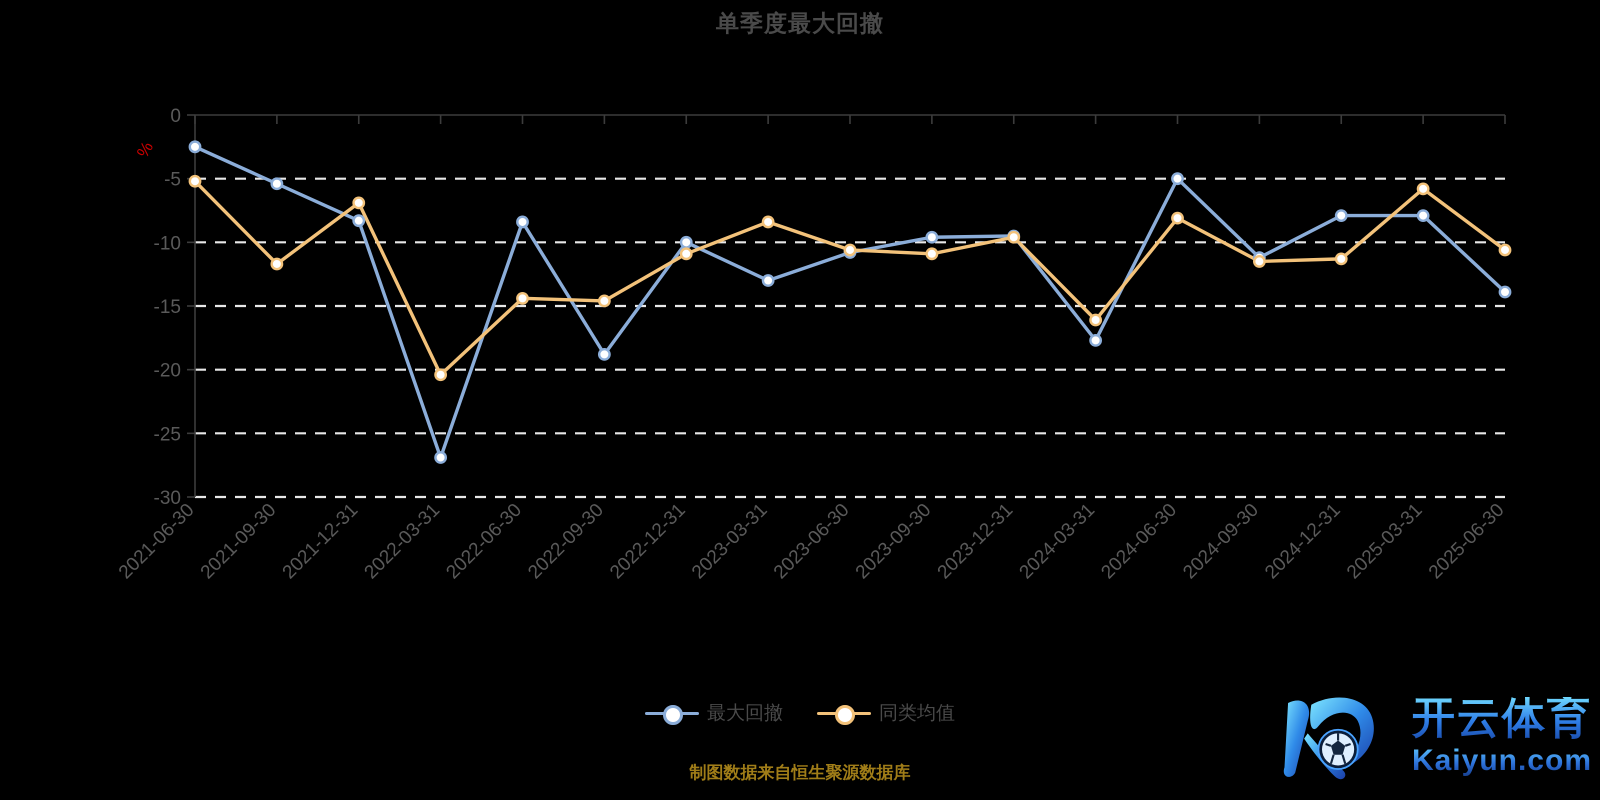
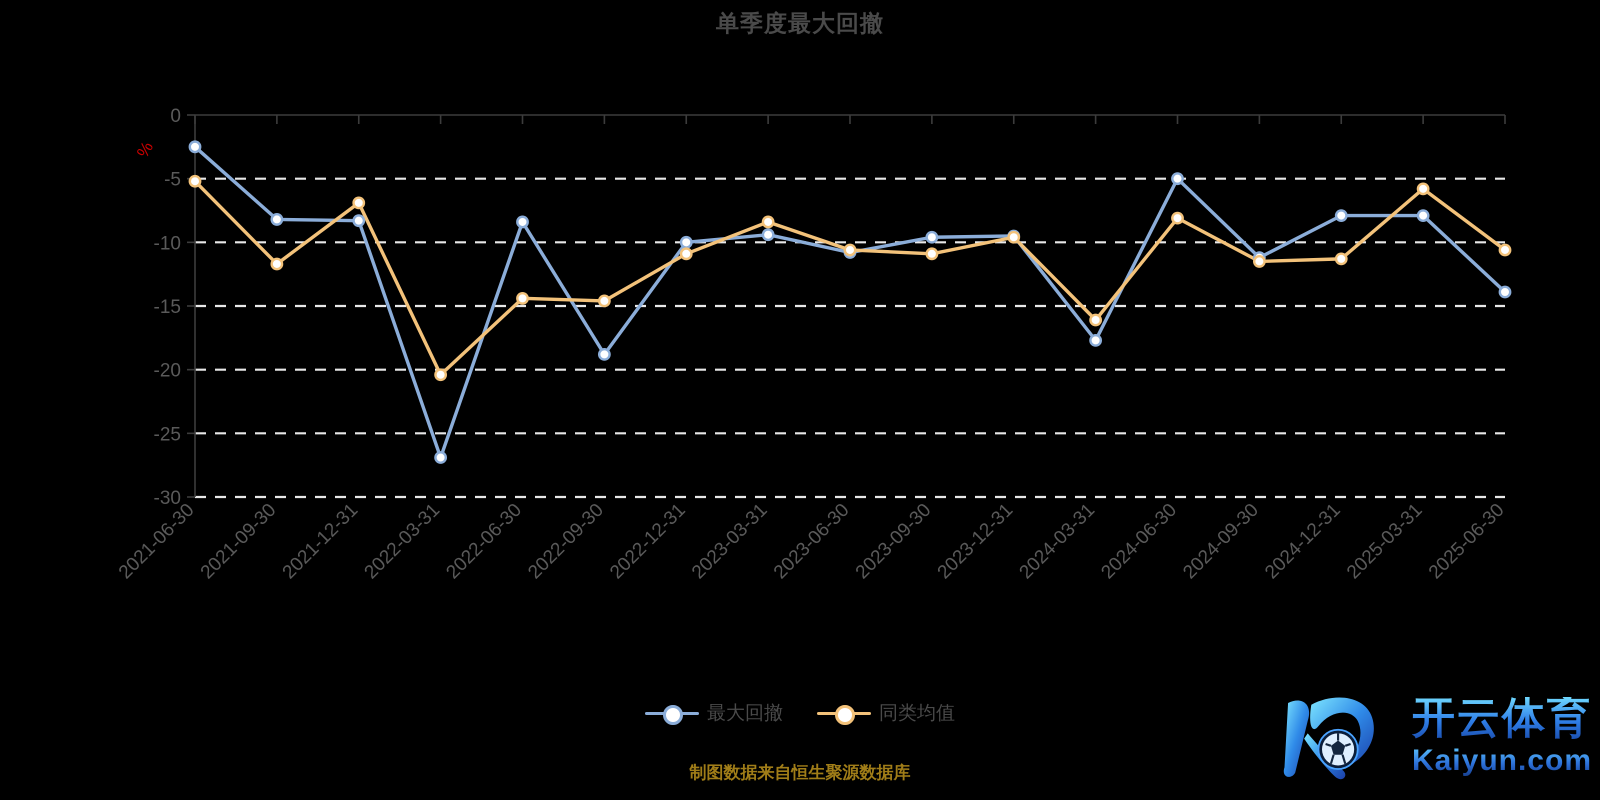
最大回撤/2021-09-30: -5.4 -> -8.2
最大回撤/2023-03-31: -13.0 -> -9.4
